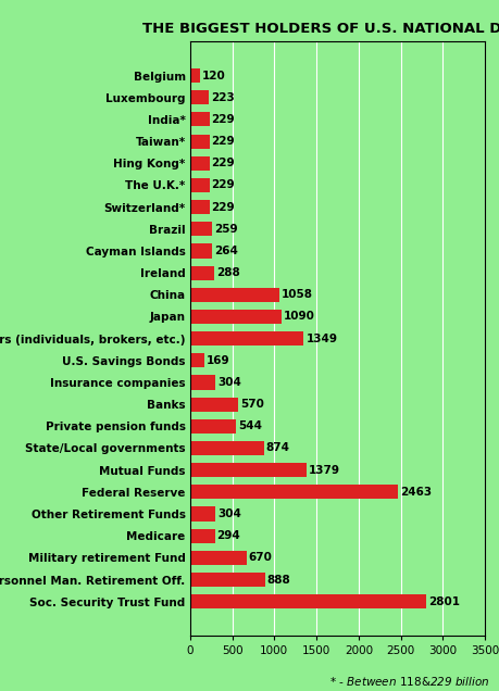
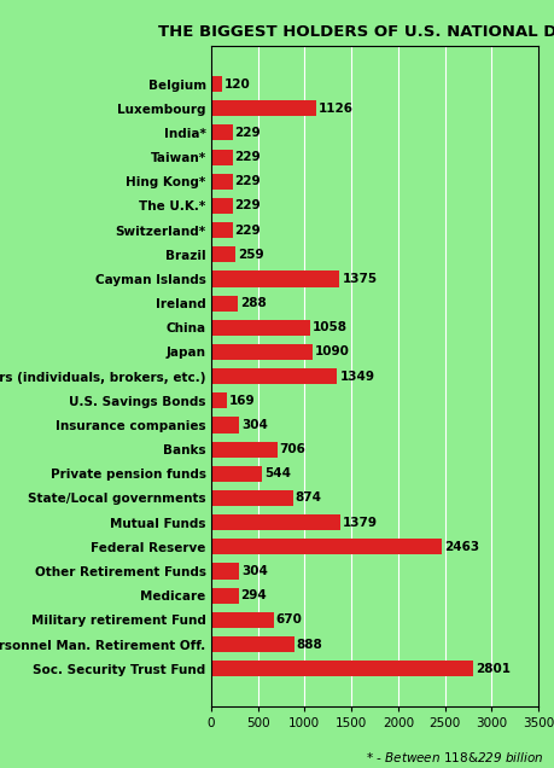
Luxembourg: 223 -> 1126
Cayman Islands: 264 -> 1375
Banks: 570 -> 706
